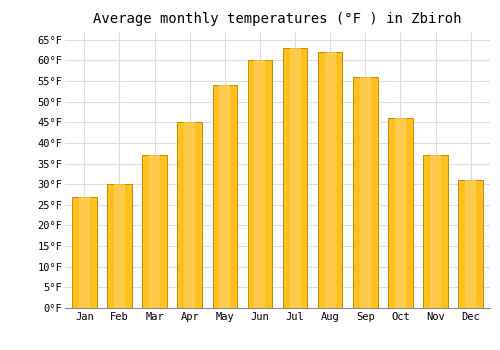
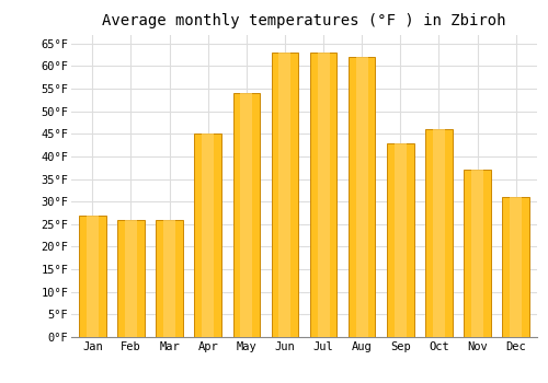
Feb: 30°F -> 26°F
Mar: 37°F -> 26°F
Jun: 60°F -> 63°F
Sep: 56°F -> 43°F
